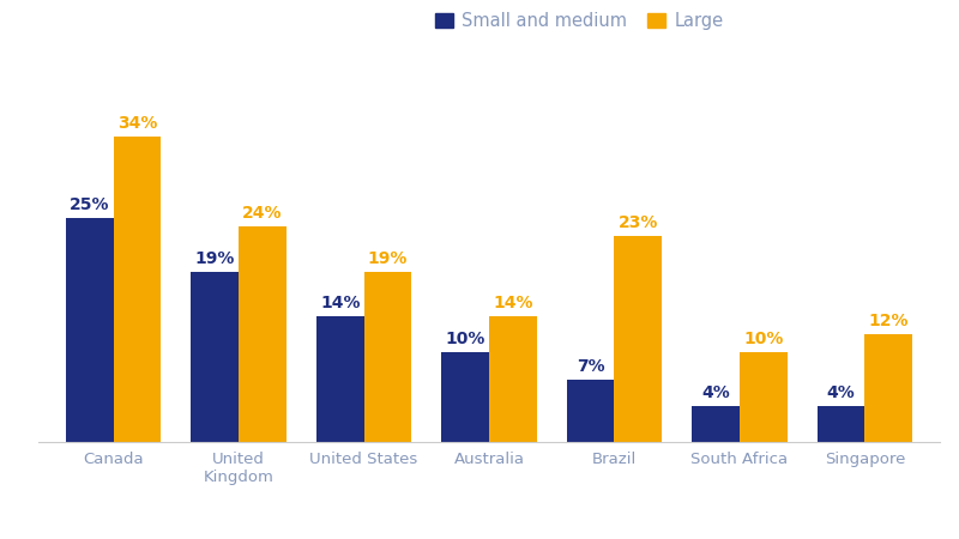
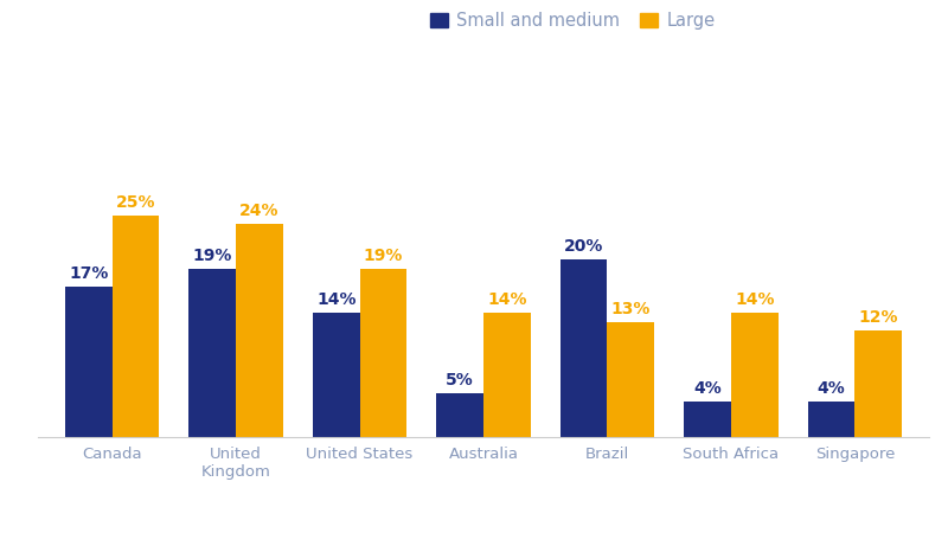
Small and medium/Canada: 25% -> 17%
Large/Canada: 34% -> 25%
Small and medium/Australia: 10% -> 5%
Small and medium/Brazil: 7% -> 20%
Large/Brazil: 23% -> 13%
Large/South Africa: 10% -> 14%
